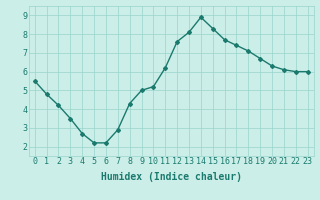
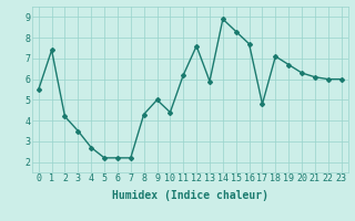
1: 4.8 -> 7.4
7: 2.9 -> 2.2
10: 5.2 -> 4.4
13: 8.1 -> 5.9
17: 7.4 -> 4.8
